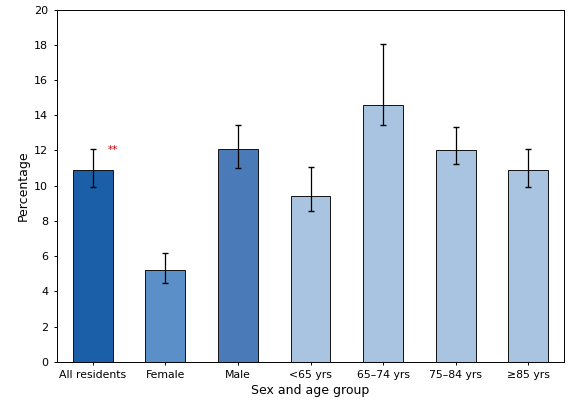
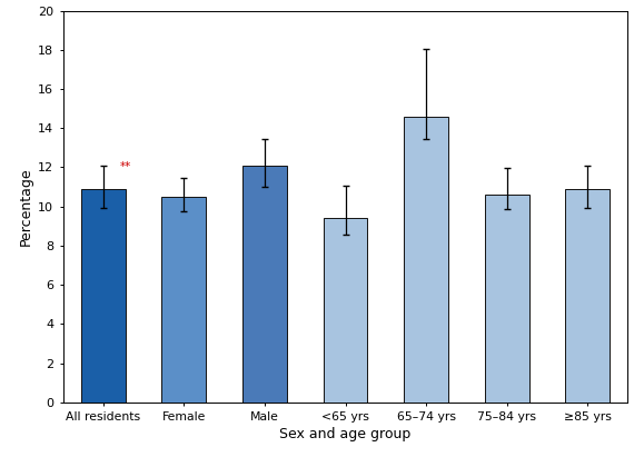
Female: 5.2 -> 10.5
75–84 yrs: 12.0 -> 10.6
